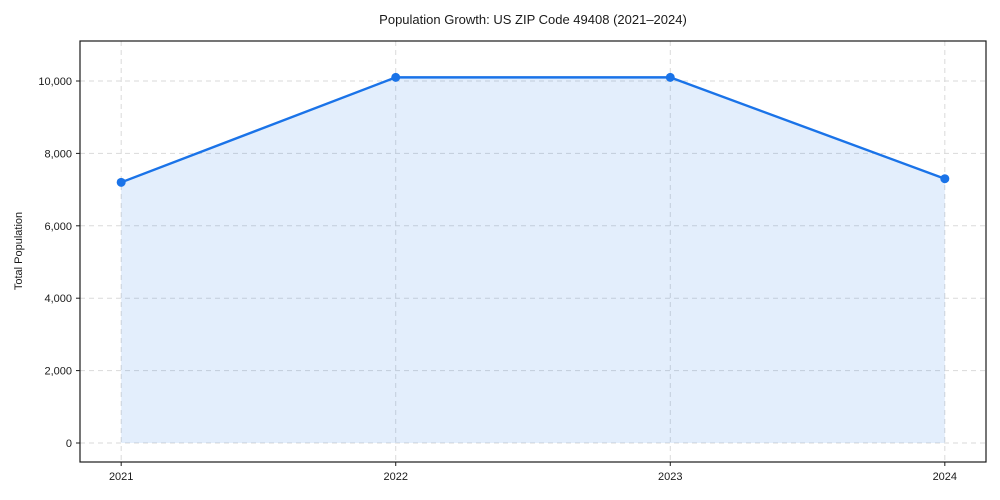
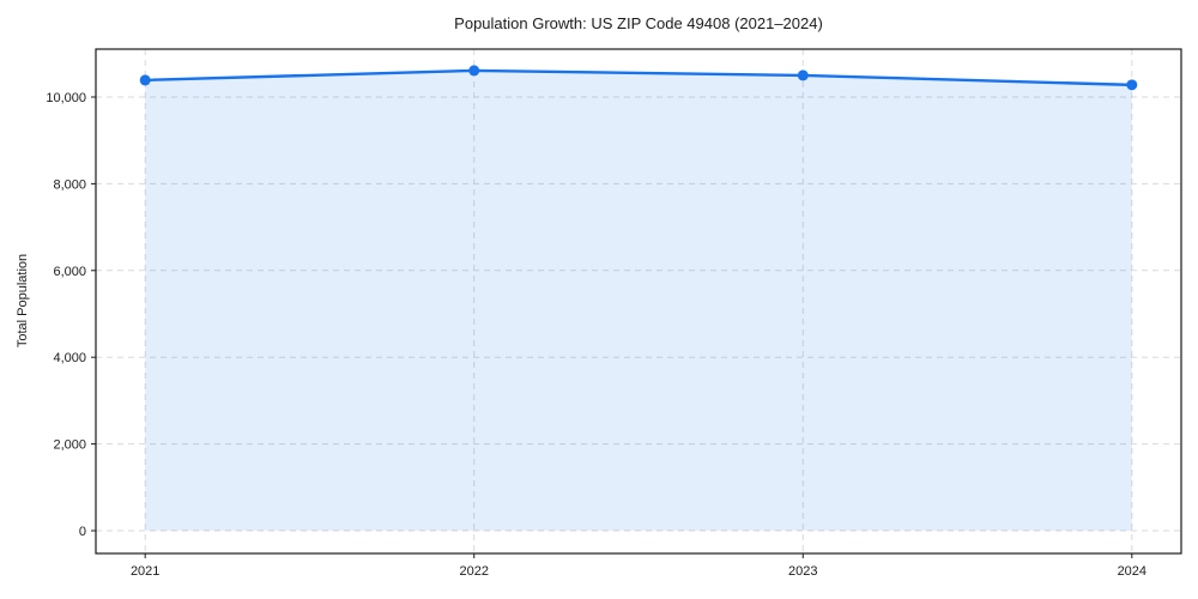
2021: 7200 -> 10400
2022: 10100 -> 10600
2023: 10100 -> 10500
2024: 7300 -> 10300
